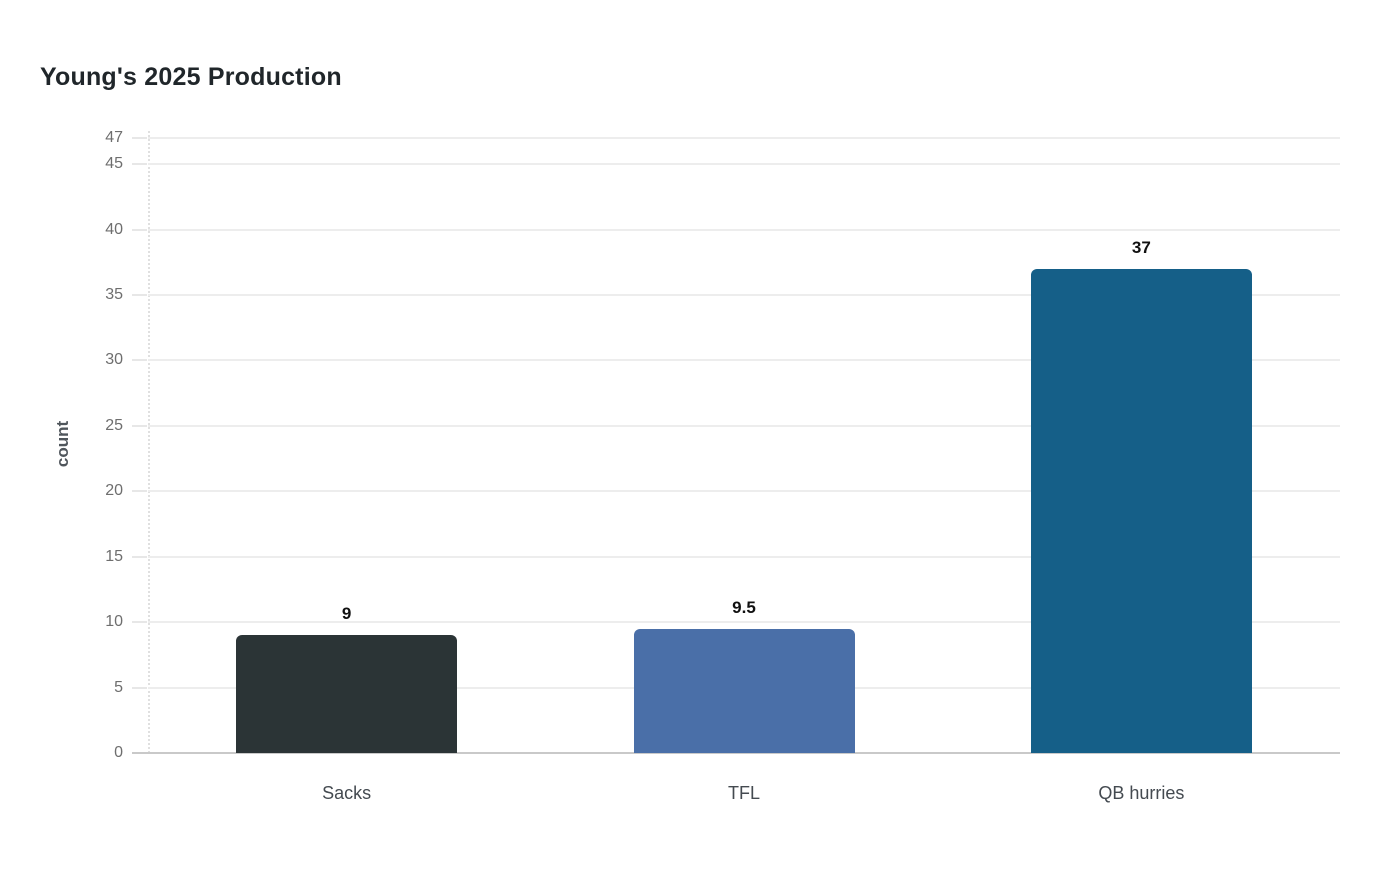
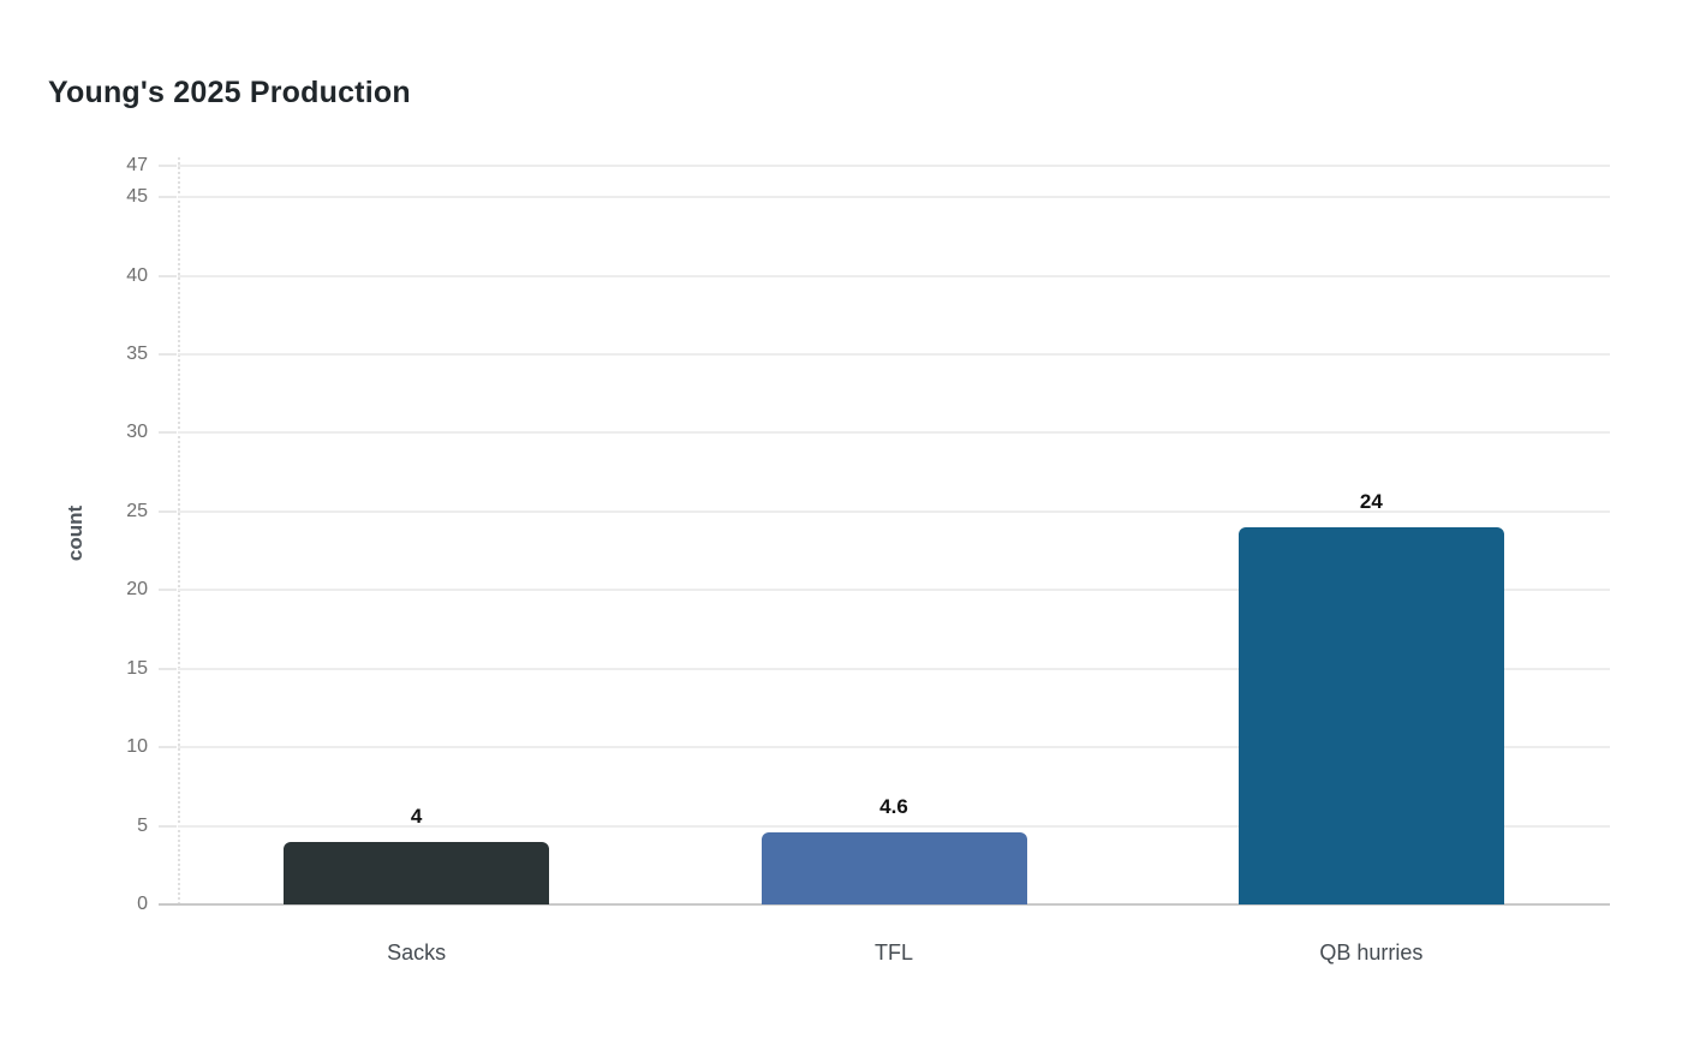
Sacks: 9 -> 4
TFL: 9.5 -> 4.6
QB hurries: 37 -> 24
